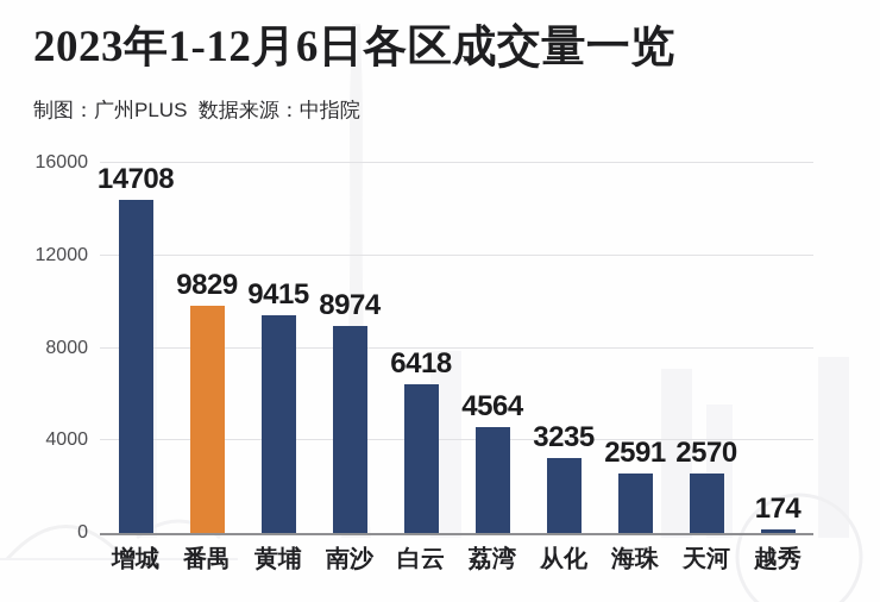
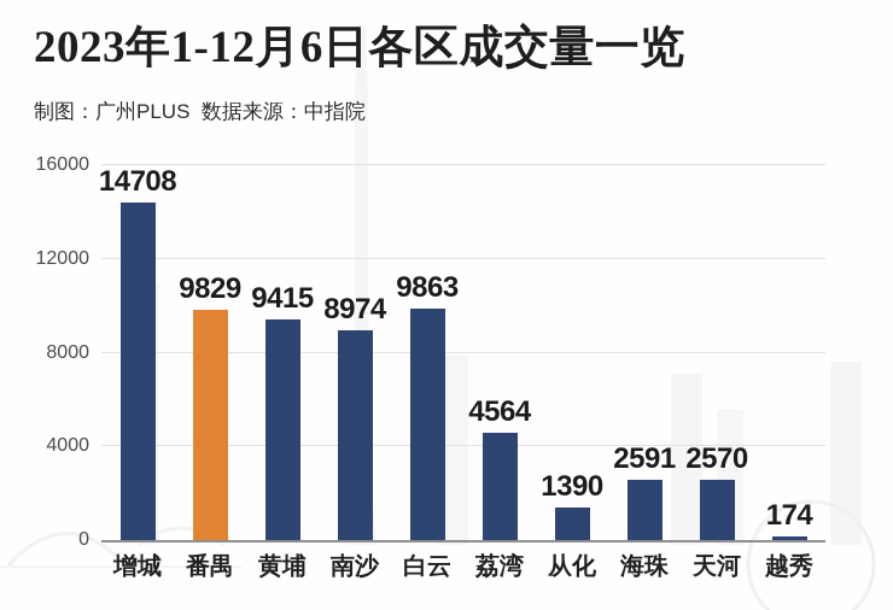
白云: 6418 -> 9863
从化: 3235 -> 1390
